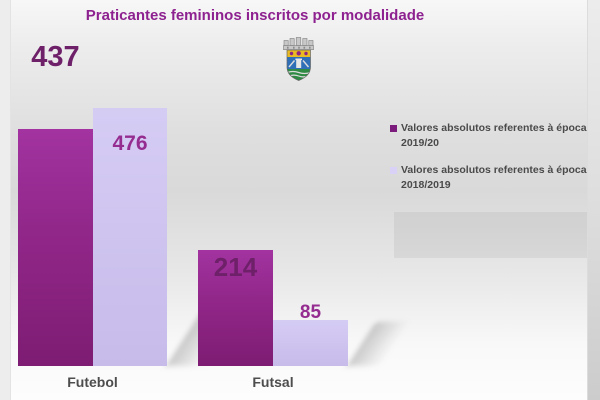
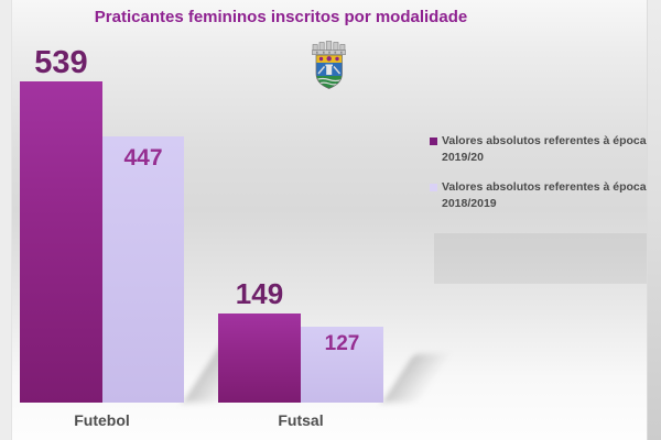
Valores absolutos referentes à época 2019/20/Futebol: 437 -> 539
Valores absolutos referentes à época 2018/2019/Futebol: 476 -> 447
Valores absolutos referentes à época 2019/20/Futsal: 214 -> 149
Valores absolutos referentes à época 2018/2019/Futsal: 85 -> 127
